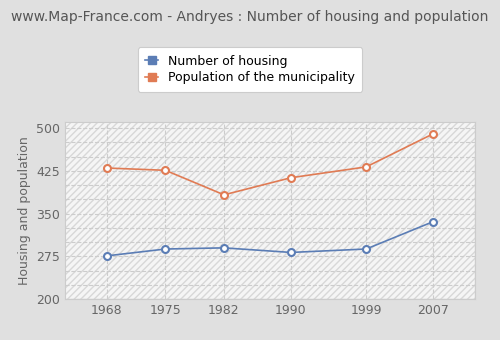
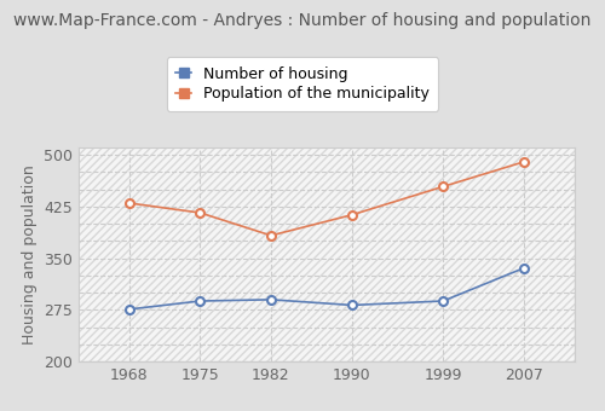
Population of the municipality/1975: 426 -> 416
Population of the municipality/1999: 432 -> 454
